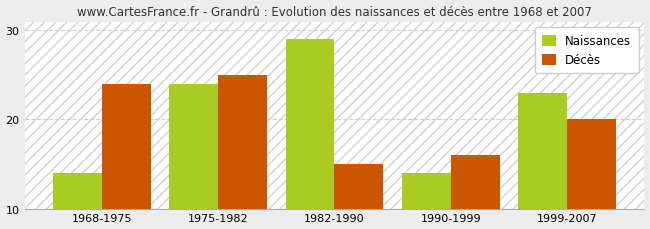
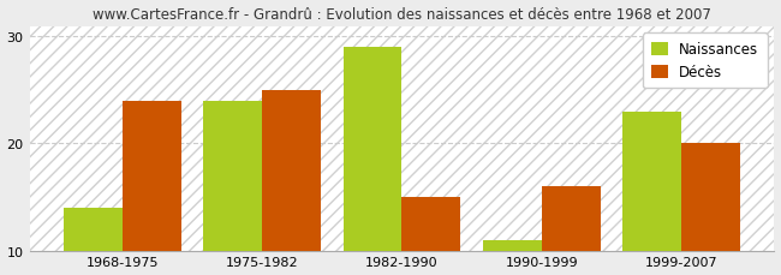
Naissances/1990-1999: 14 -> 11
